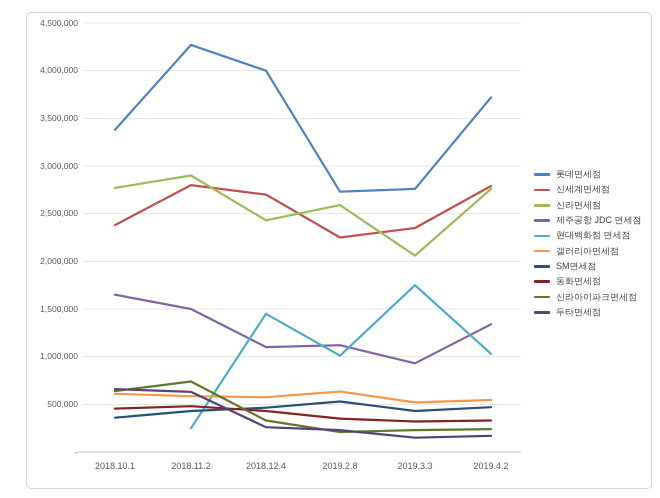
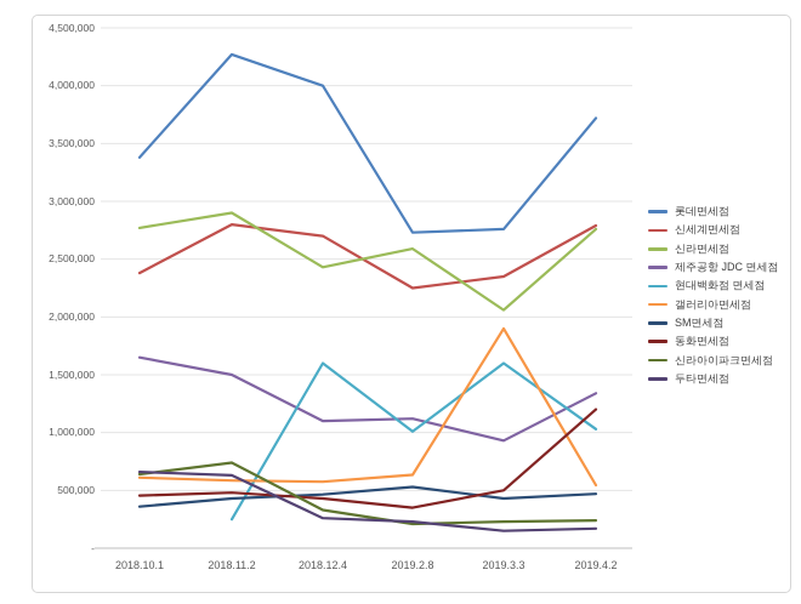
현대백화점 면세점/2018.12.4: 1400000 -> 1600000
현대백화점 면세점/2019.3.3: 1800000 -> 1600000
갤러리아면세점/2019.3.3: 500000 -> 1900000
동화면세점/2019.3.3: 300000 -> 500000
동화면세점/2019.4.2: 300000 -> 1200000
